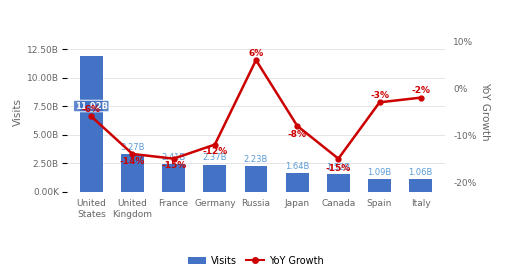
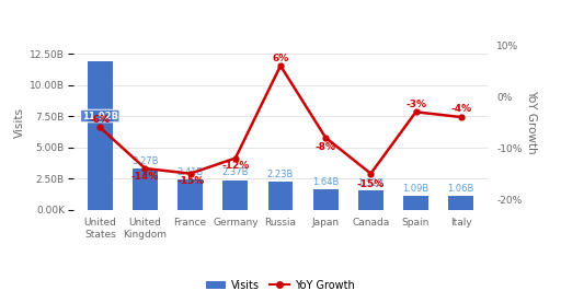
YoY Growth/Italy: -2% -> -4%
